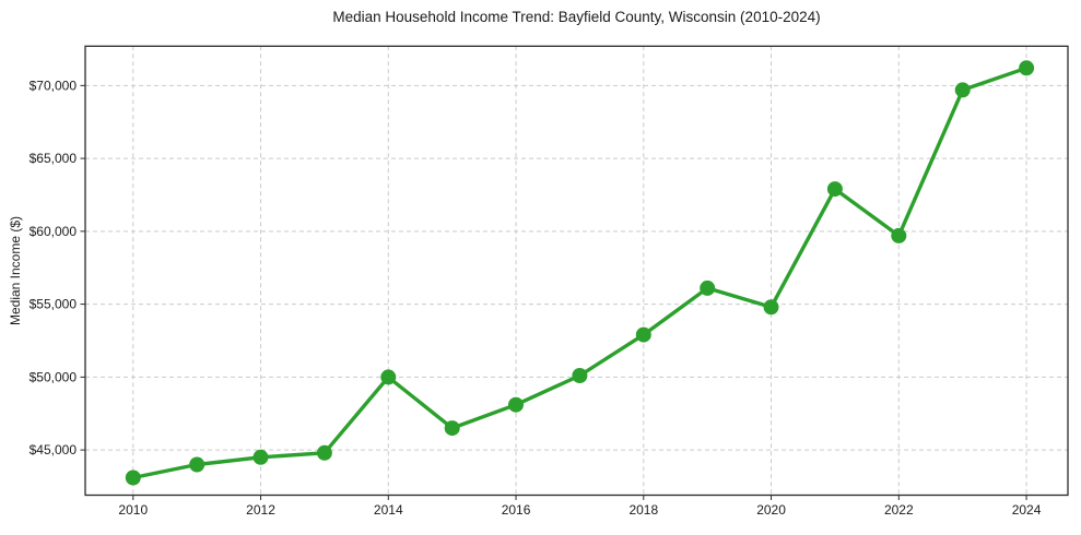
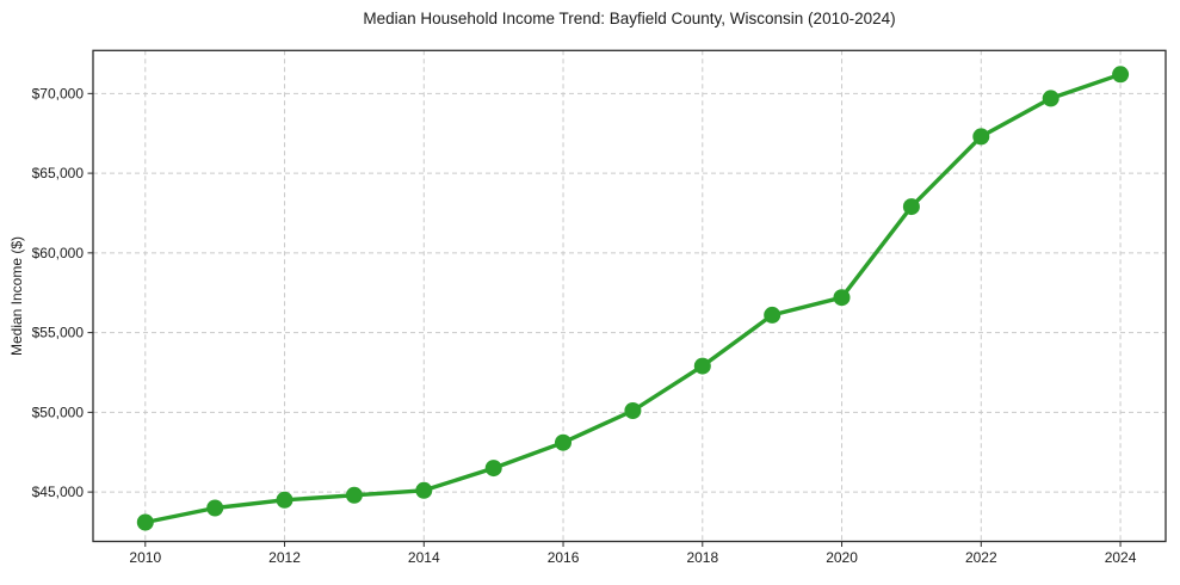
2014: $50000 -> $45100
2020: $54800 -> $57200
2022: $59700 -> $67300
